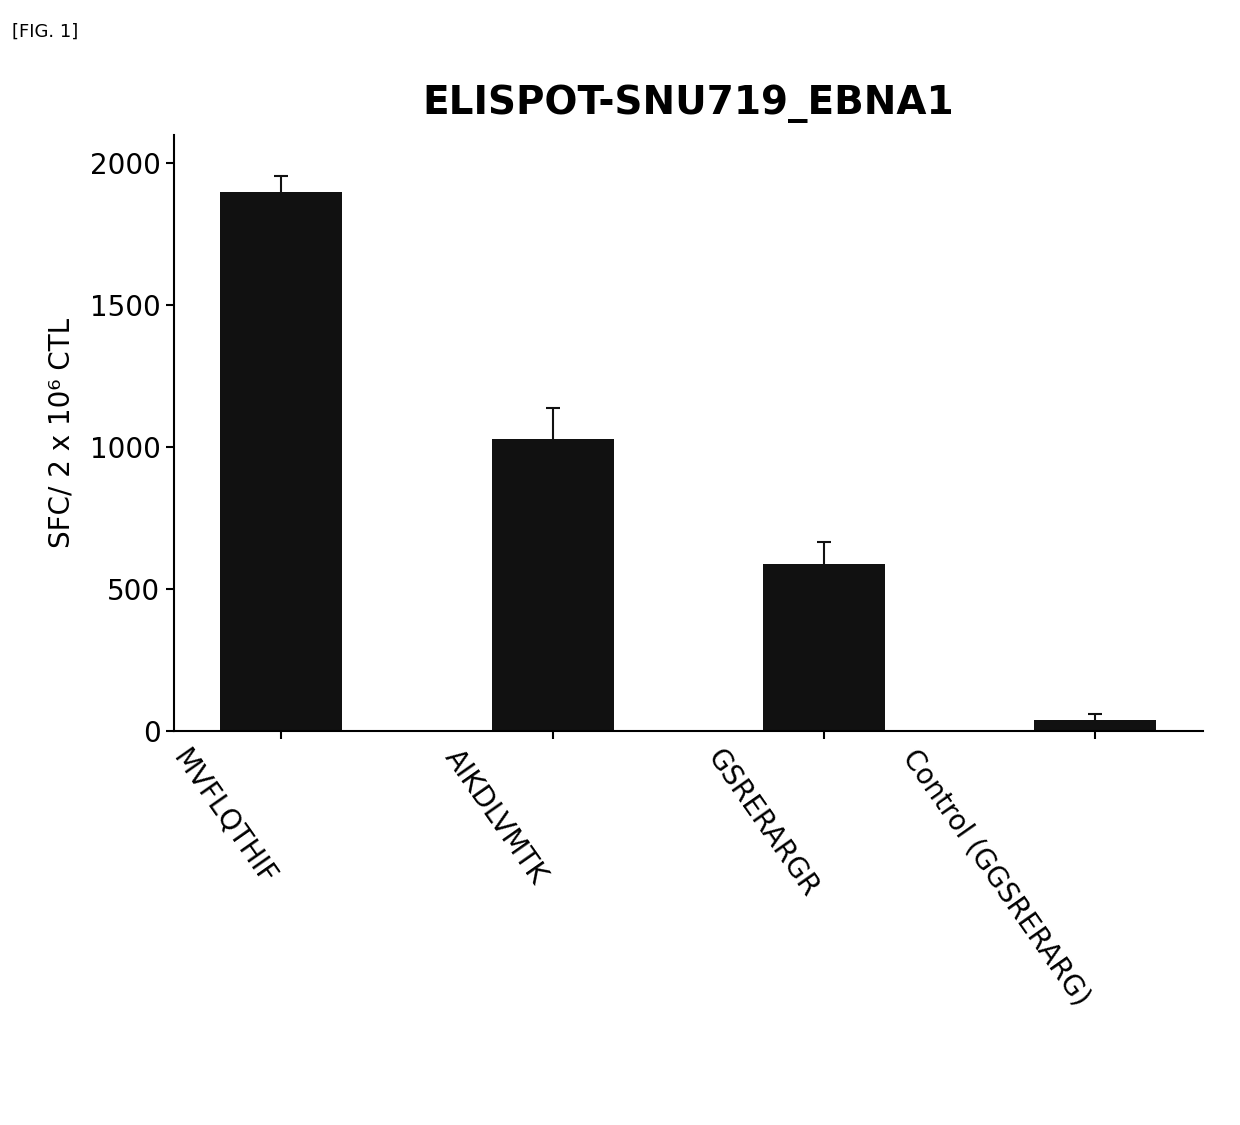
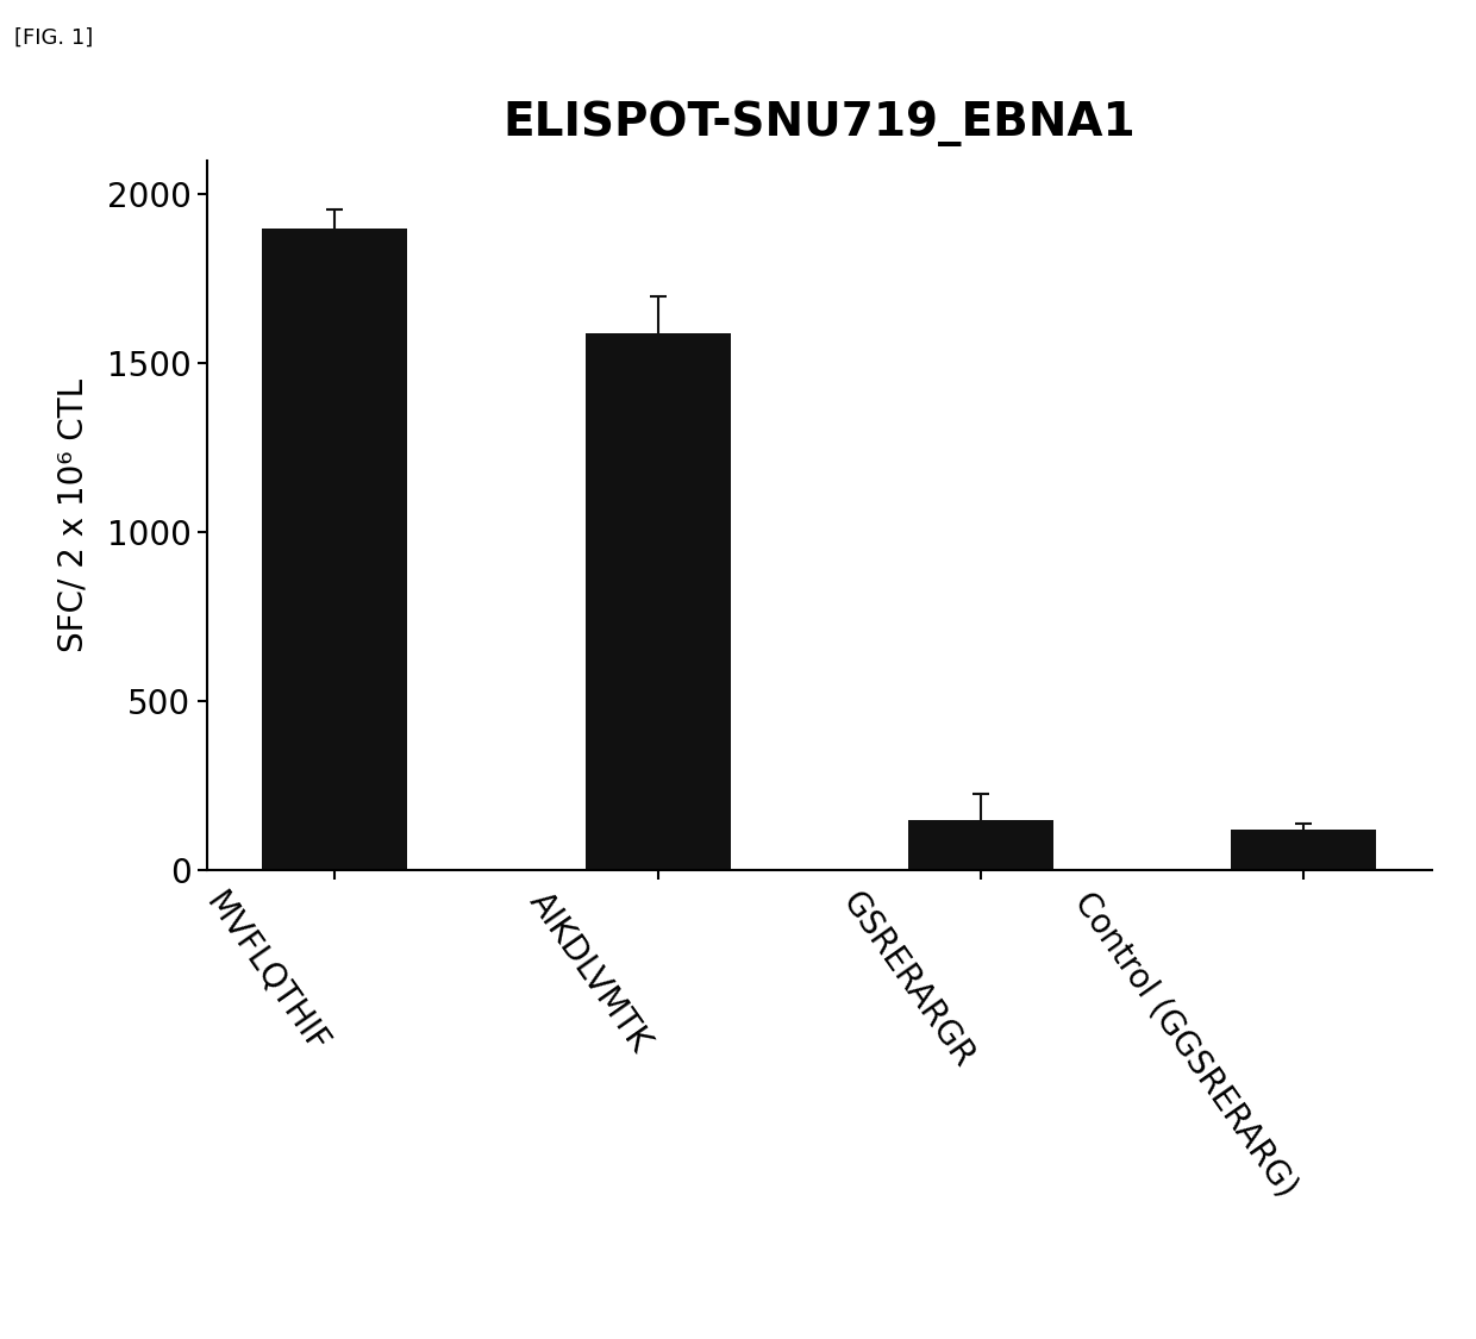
AIKDLVMTK: 1030 -> 1590
GSRERARGR: 590 -> 150
Control (GGSRERARG): 40 -> 120
